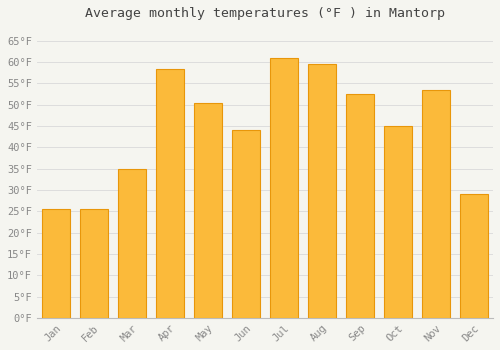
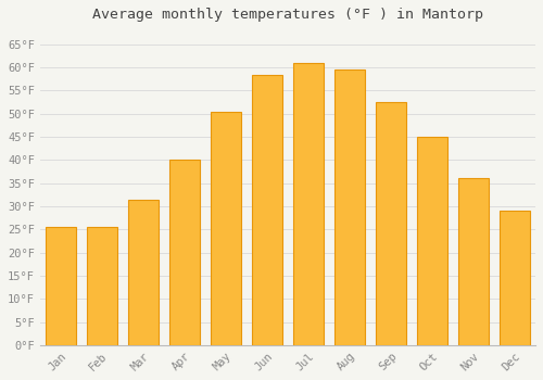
Mar: 35.0°F -> 31.5°F
Apr: 58.5°F -> 40.0°F
Jun: 44.0°F -> 58.5°F
Nov: 53.5°F -> 36.0°F
